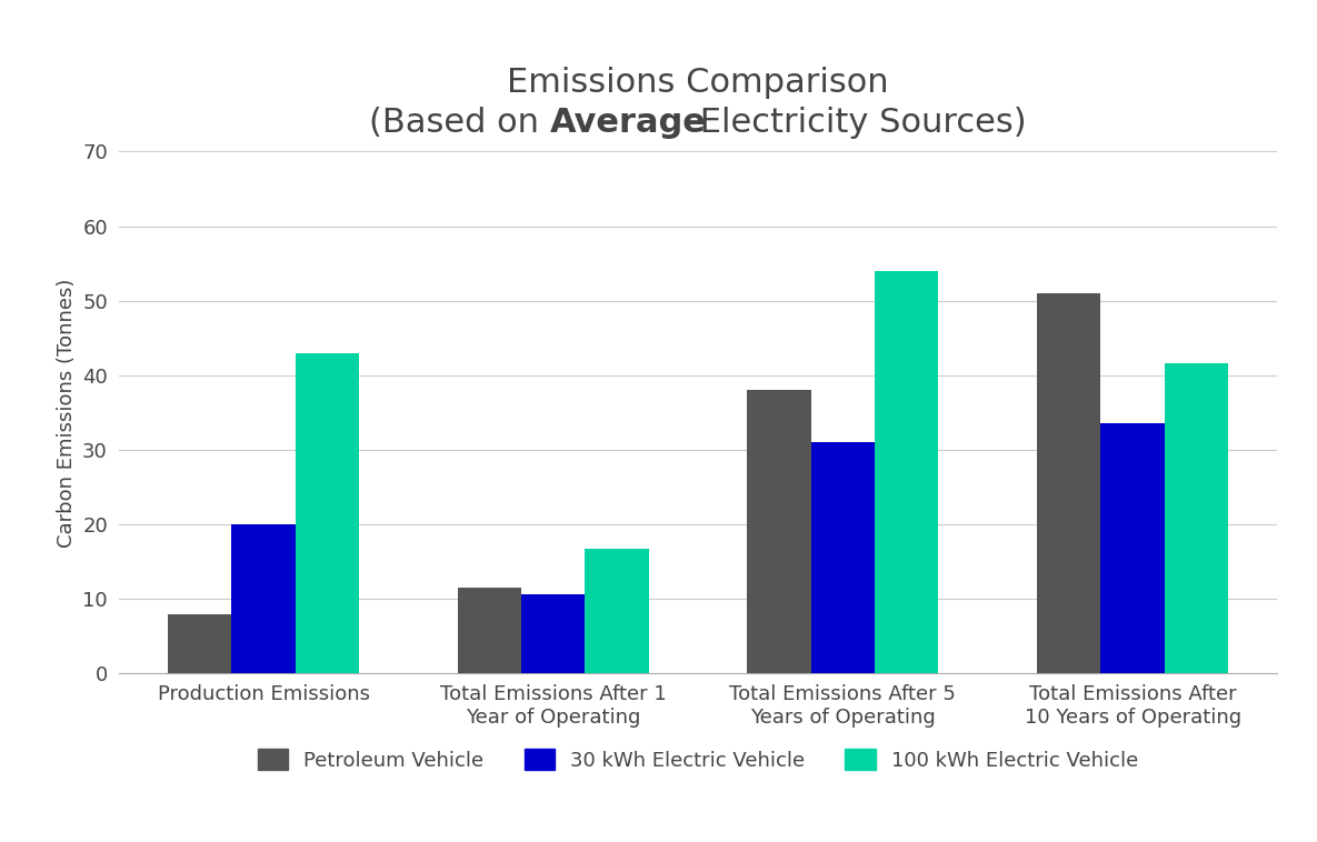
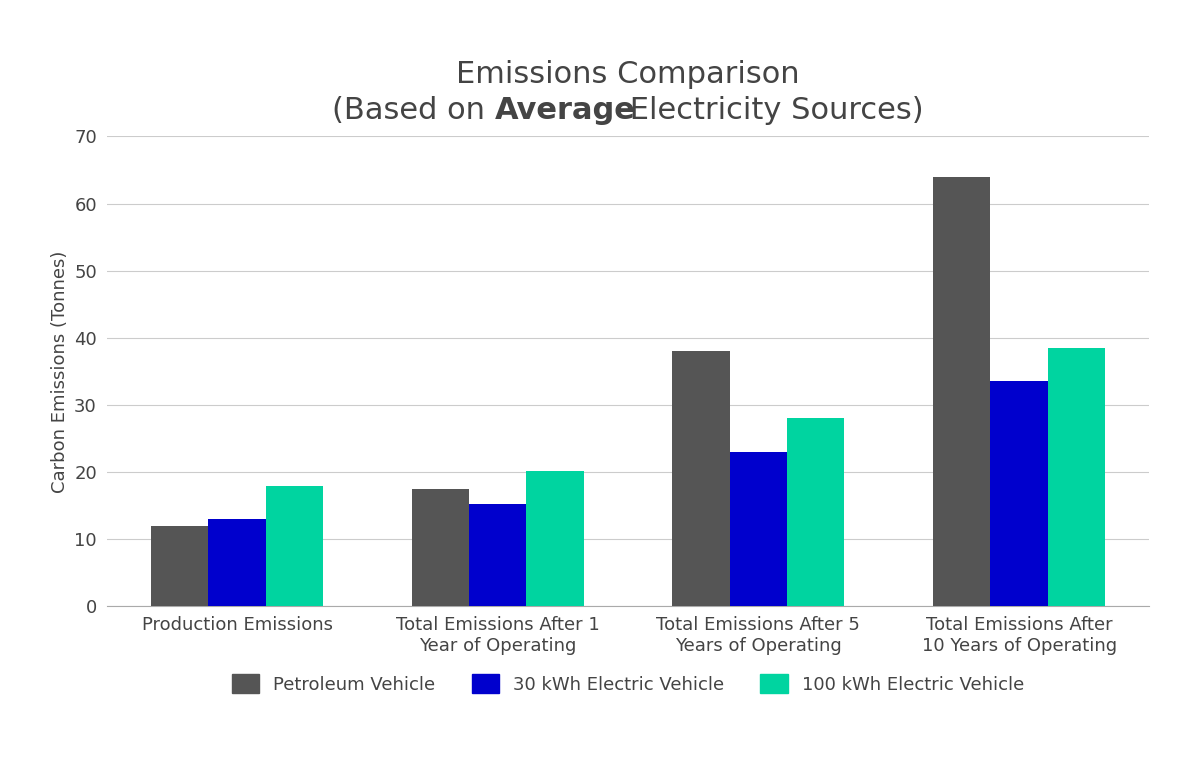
Petroleum Vehicle/Production Emissions: 8.0 -> 12.0
30 kWh Electric Vehicle/Production Emissions: 20.0 -> 13.0
100 kWh Electric Vehicle/Production Emissions: 43.0 -> 18.0
Petroleum Vehicle/Total Emissions After 1 Year of Operating: 11.6 -> 17.5
30 kWh Electric Vehicle/Total Emissions After 1 Year of Operating: 10.6 -> 15.2
100 kWh Electric Vehicle/Total Emissions After 1 Year of Operating: 16.8 -> 20.2
30 kWh Electric Vehicle/Total Emissions After 5 Years of Operating: 31.0 -> 23.0
100 kWh Electric Vehicle/Total Emissions After 5 Years of Operating: 54.0 -> 28.0
Petroleum Vehicle/Total Emissions After 10 Years of Operating: 51.0 -> 64.0
100 kWh Electric Vehicle/Total Emissions After 10 Years of Operating: 41.6 -> 38.5
